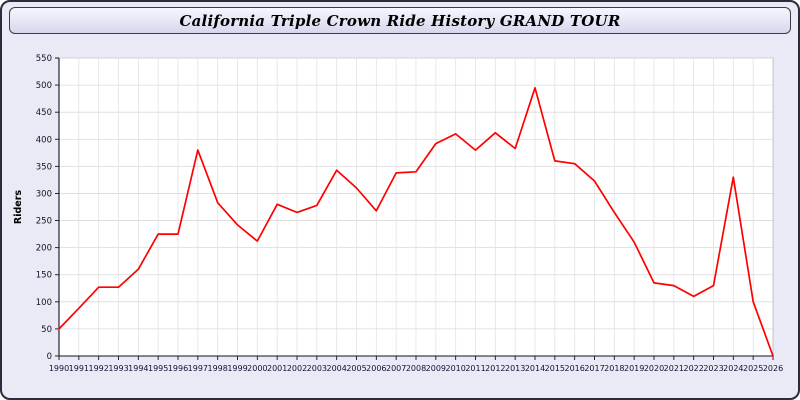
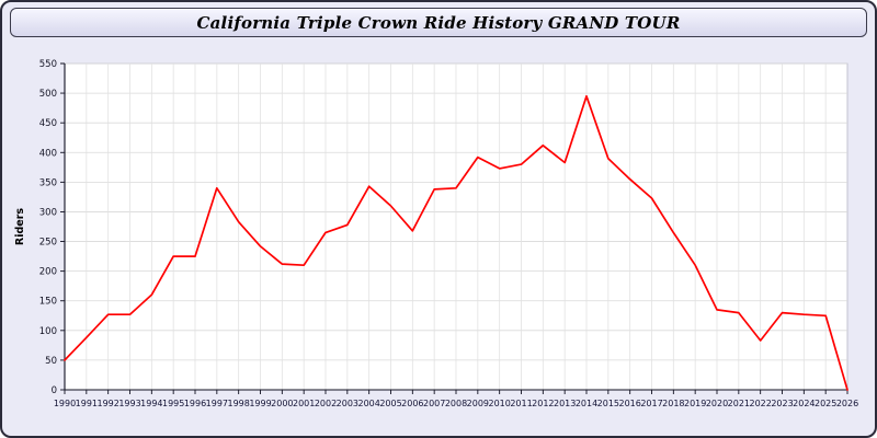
1997: 380 -> 340
2001: 280 -> 210
2010: 410 -> 370
2015: 360 -> 390
2022: 110 -> 80
2024: 330 -> 130
2025: 100 -> 120
